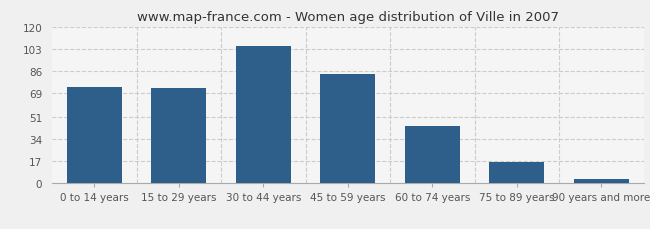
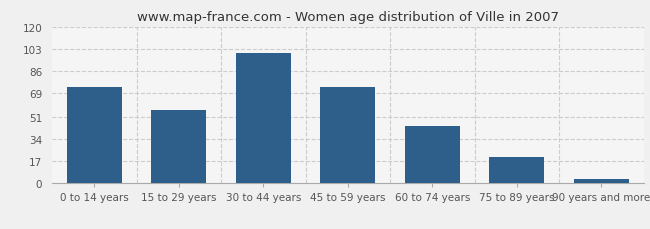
15 to 29 years: 73 -> 56
30 to 44 years: 105 -> 100
45 to 59 years: 84 -> 74
75 to 89 years: 16 -> 20
